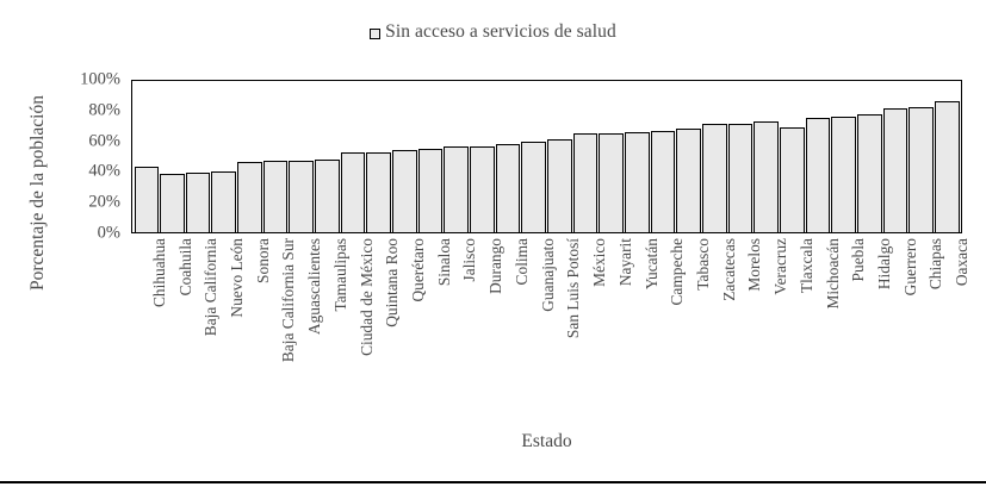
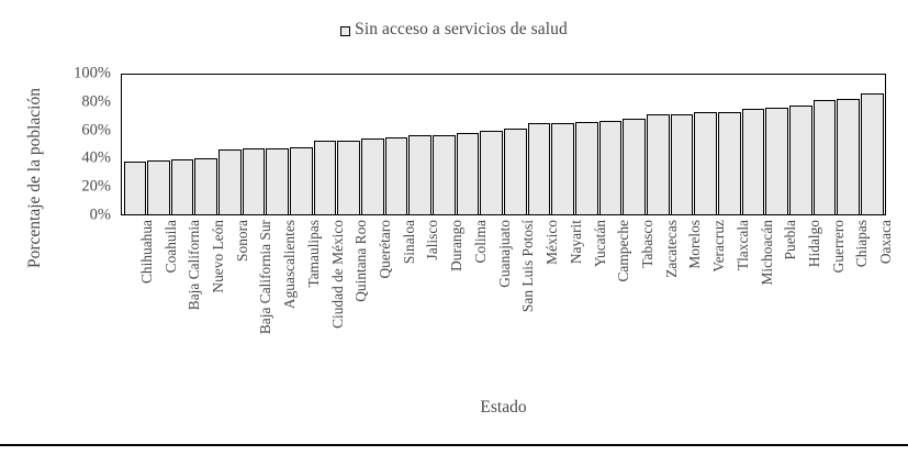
Chihuahua: 43% -> 38%
Tlaxcala: 69% -> 74%
